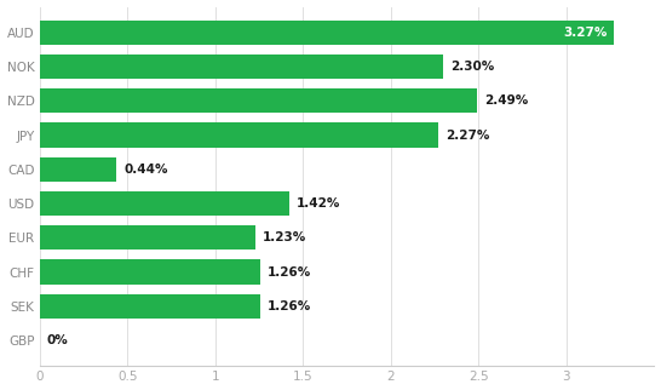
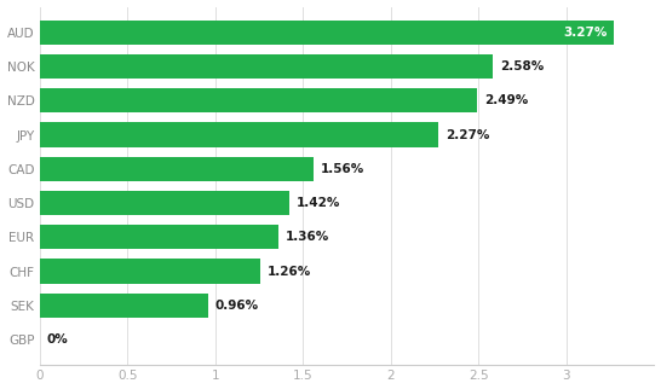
NOK: 2.30% -> 2.58%
CAD: 0.44% -> 1.56%
EUR: 1.23% -> 1.36%
SEK: 1.26% -> 0.96%
